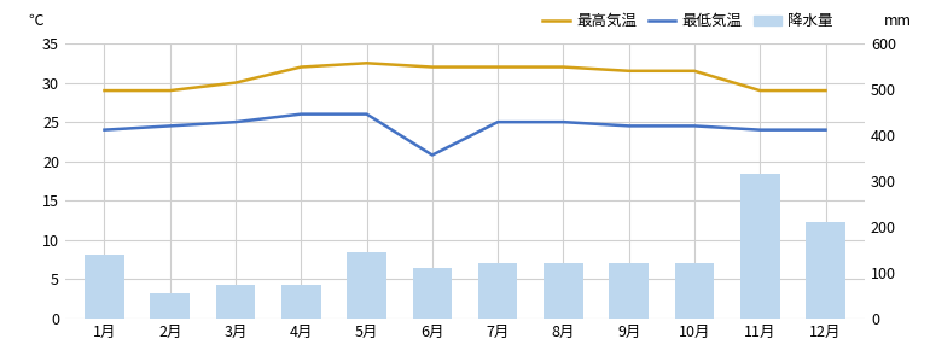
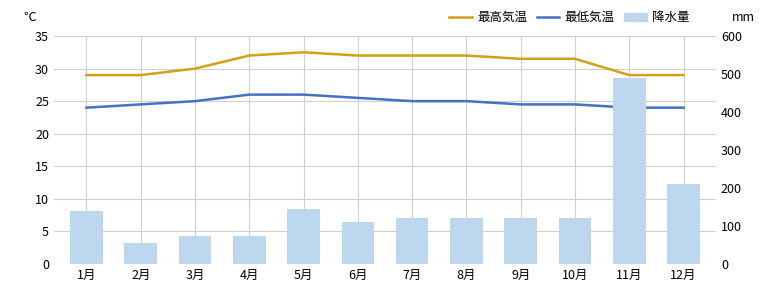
最低気温/6月: 20.8 -> 25.5
降水量/11月: 315 -> 490
